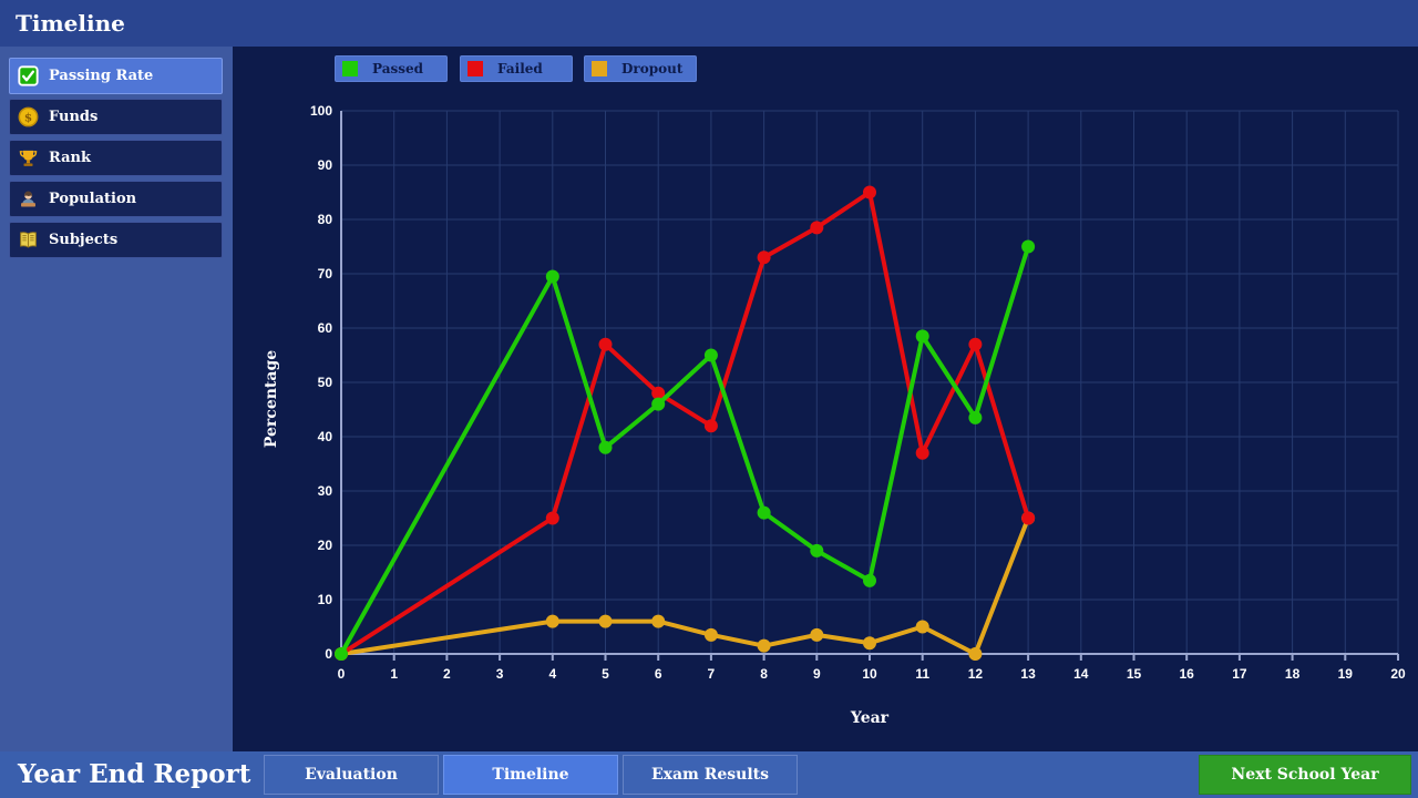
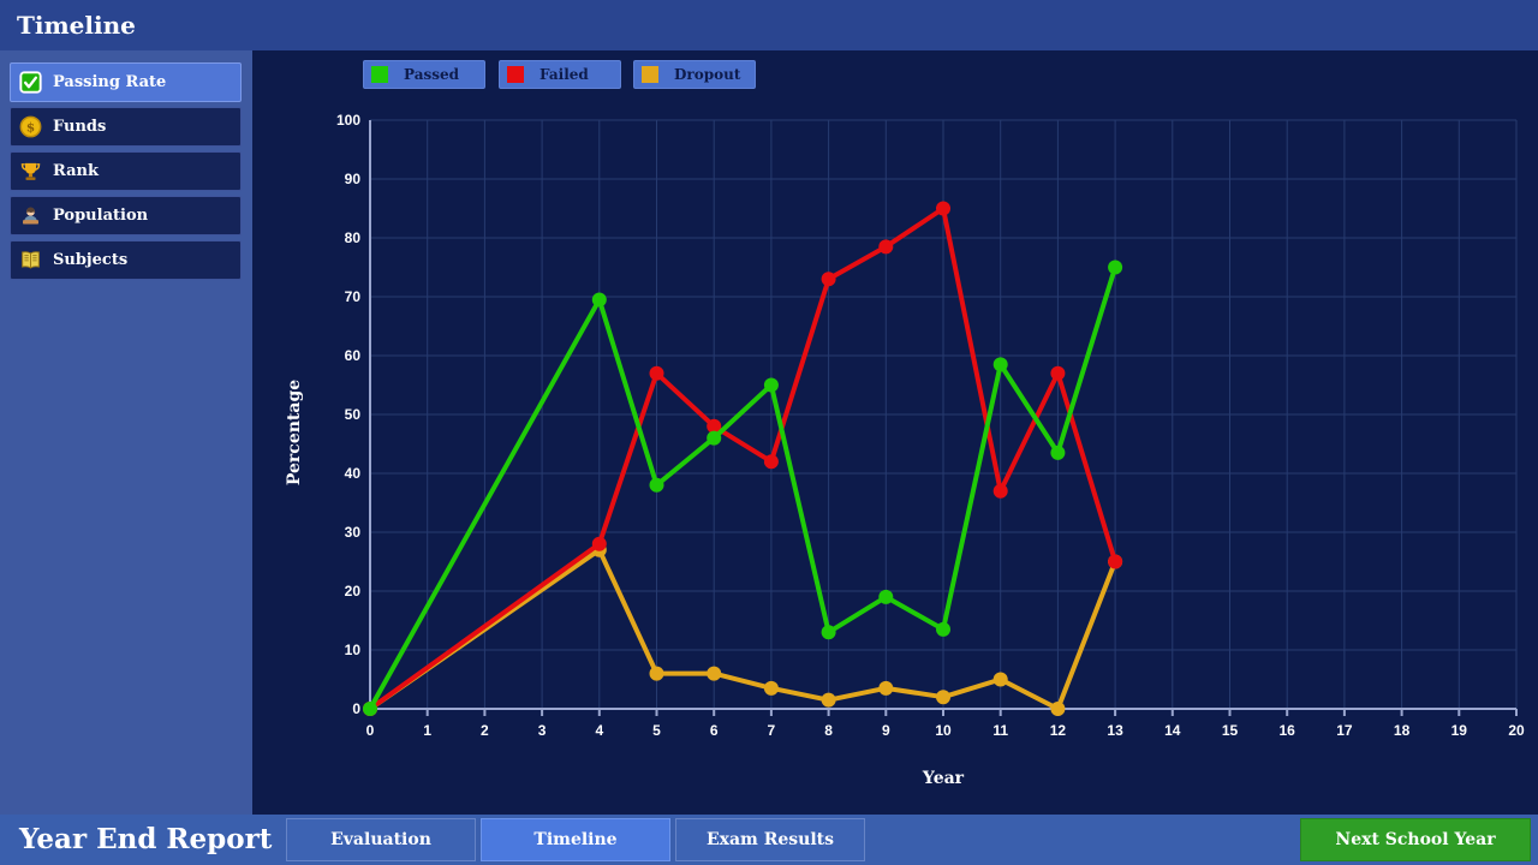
Failed/4: 25 -> 28
Dropout/4: 6 -> 27
Passed/8: 26 -> 13
